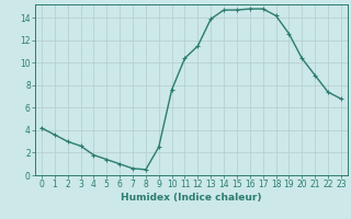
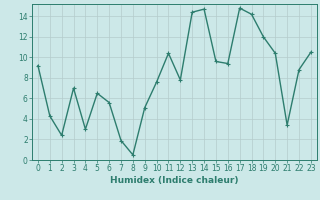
0: 4.2 -> 9.2
1: 3.6 -> 4.3
2: 3.0 -> 2.4
3: 2.6 -> 7.0
4: 1.8 -> 3.0
5: 1.4 -> 6.5
6: 1.0 -> 5.6
7: 0.6 -> 1.9
9: 2.5 -> 5.1
12: 11.5 -> 7.8
13: 13.9 -> 14.4
15: 14.7 -> 9.6
16: 14.8 -> 9.4
19: 12.6 -> 12.0
21: 8.9 -> 3.4
22: 7.4 -> 8.8
23: 6.8 -> 10.5
